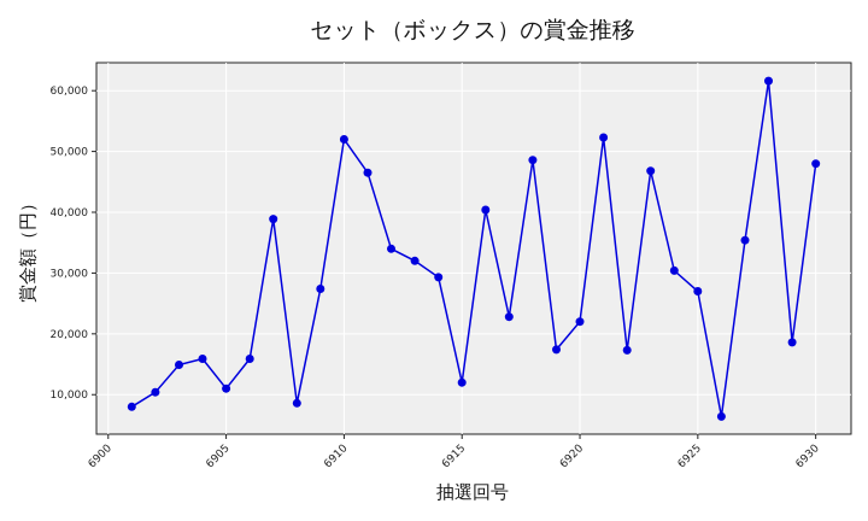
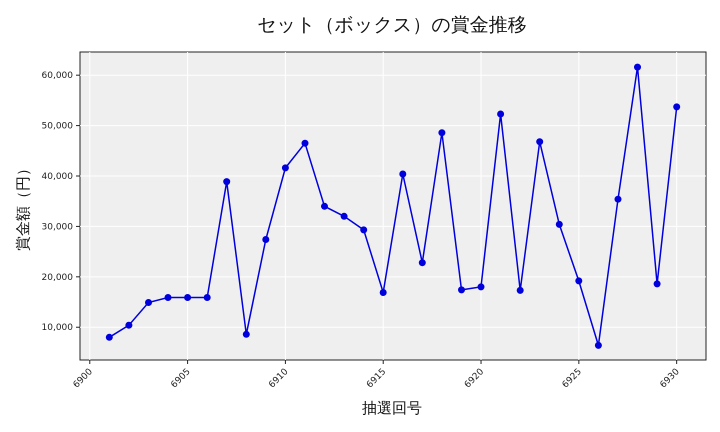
6905: 11000 -> 16000
6910: 52000 -> 42000
6915: 12000 -> 17000
6920: 22000 -> 18000
6925: 27000 -> 19000
6930: 48000 -> 54000
